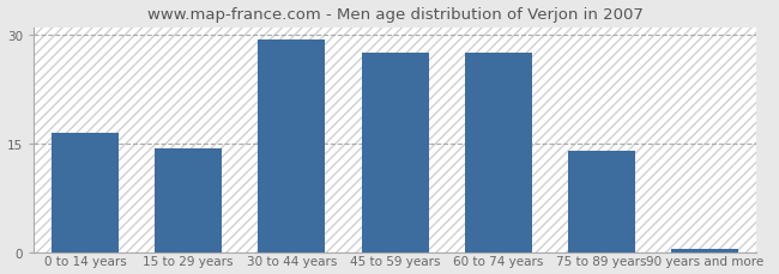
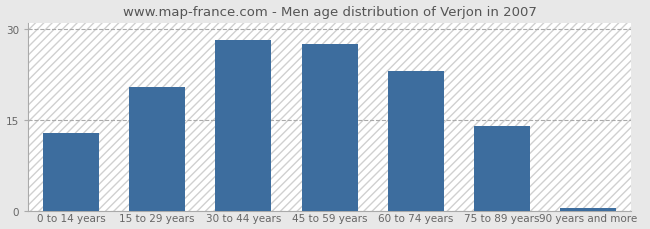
0 to 14 years: 16.5 -> 12.8
15 to 29 years: 14.3 -> 20.4
30 to 44 years: 29.3 -> 28.2
60 to 74 years: 27.5 -> 23.0
